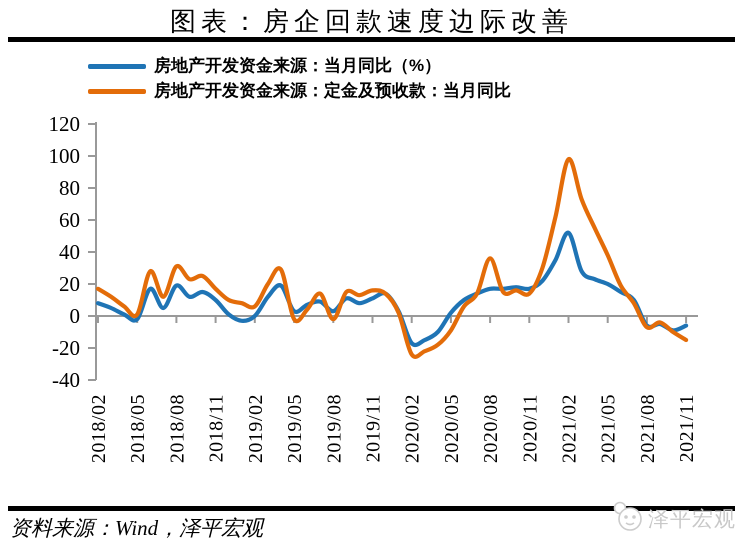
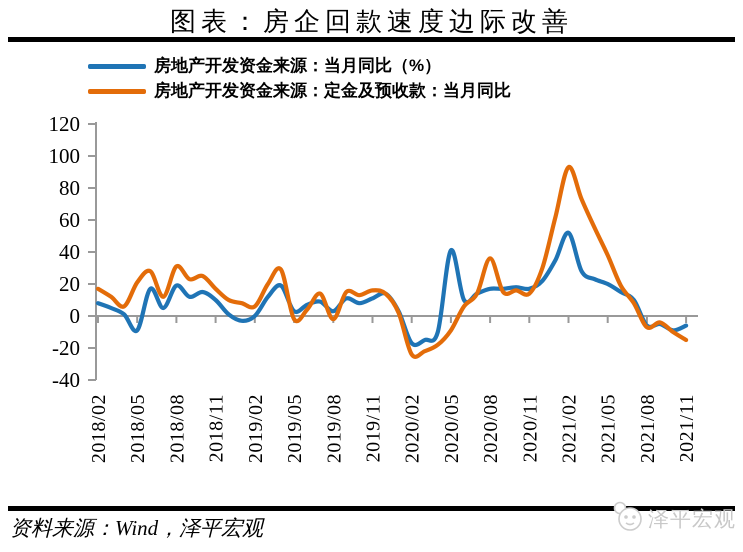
房地产开发资金来源：当月同比（%）/2018/05: -2 -> -9
房地产开发资金来源：定金及预收款：当月同比/2018/05: 1 -> 21
房地产开发资金来源：当月同比（%）/2020/05: 2 -> 41
房地产开发资金来源：定金及预收款：当月同比/2021/02: 98 -> 93
